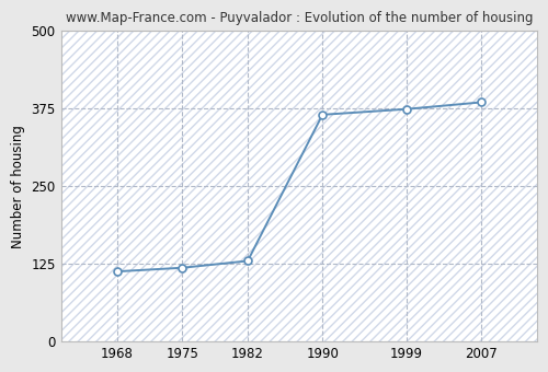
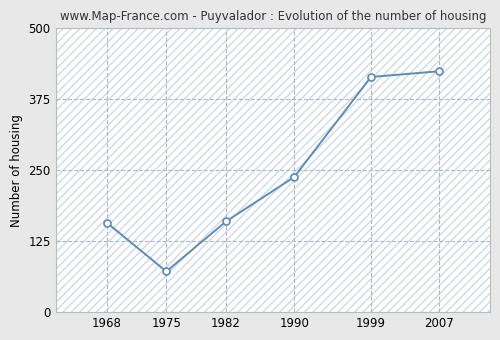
1968: 113 -> 158
1975: 119 -> 72
1982: 130 -> 160
1990: 365 -> 238
1999: 374 -> 414
2007: 385 -> 424
